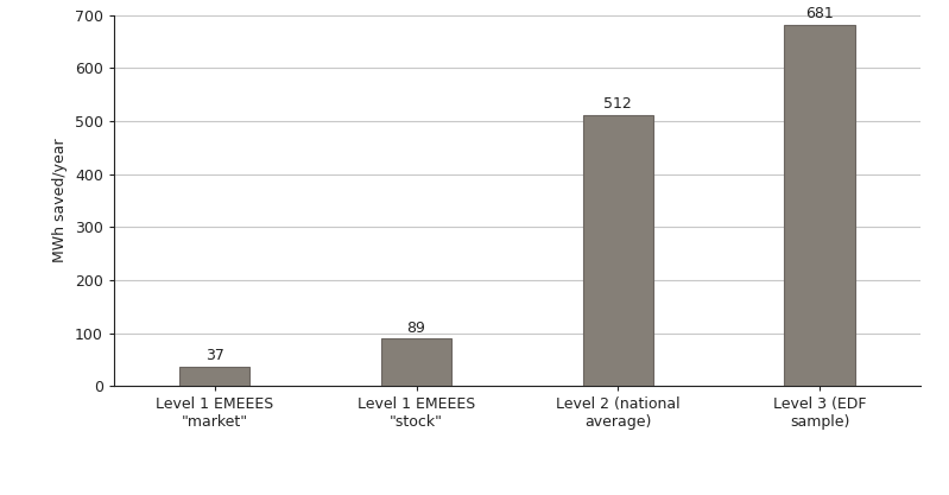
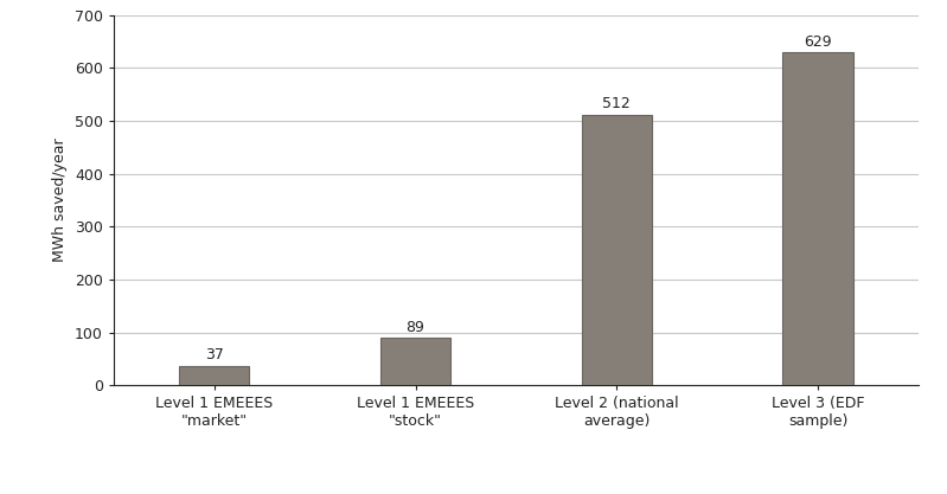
Level 3 (EDF sample): 681 -> 629
